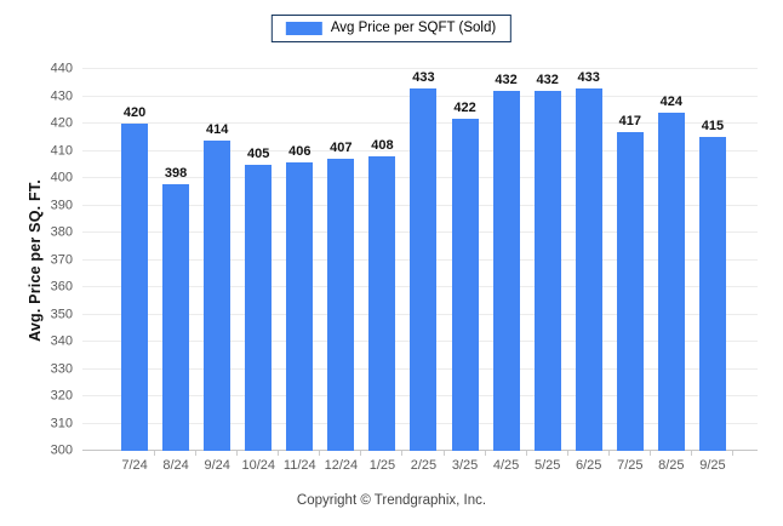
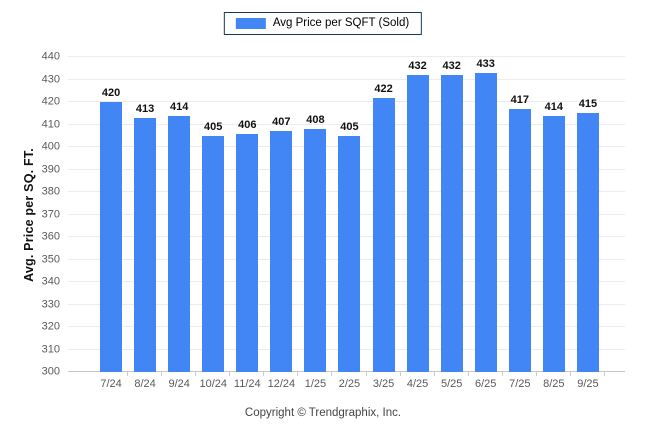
8/24: 398 -> 413
2/25: 433 -> 405
8/25: 424 -> 414
